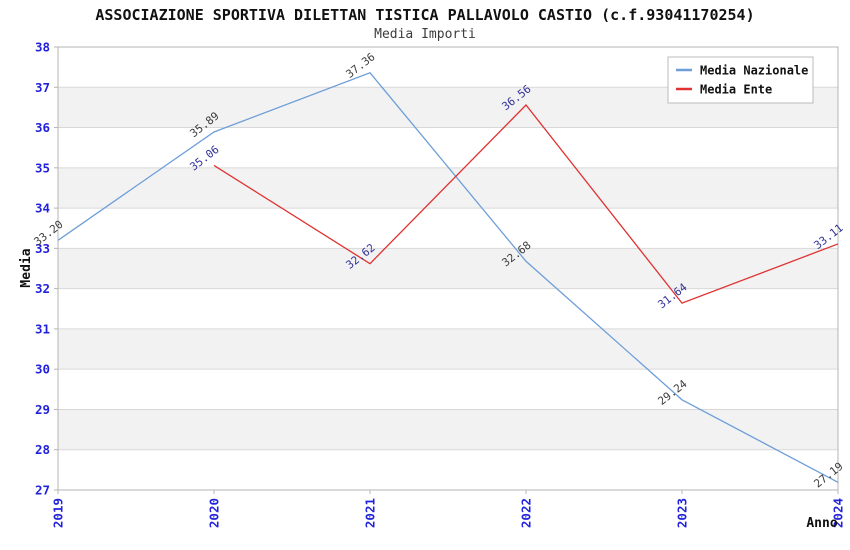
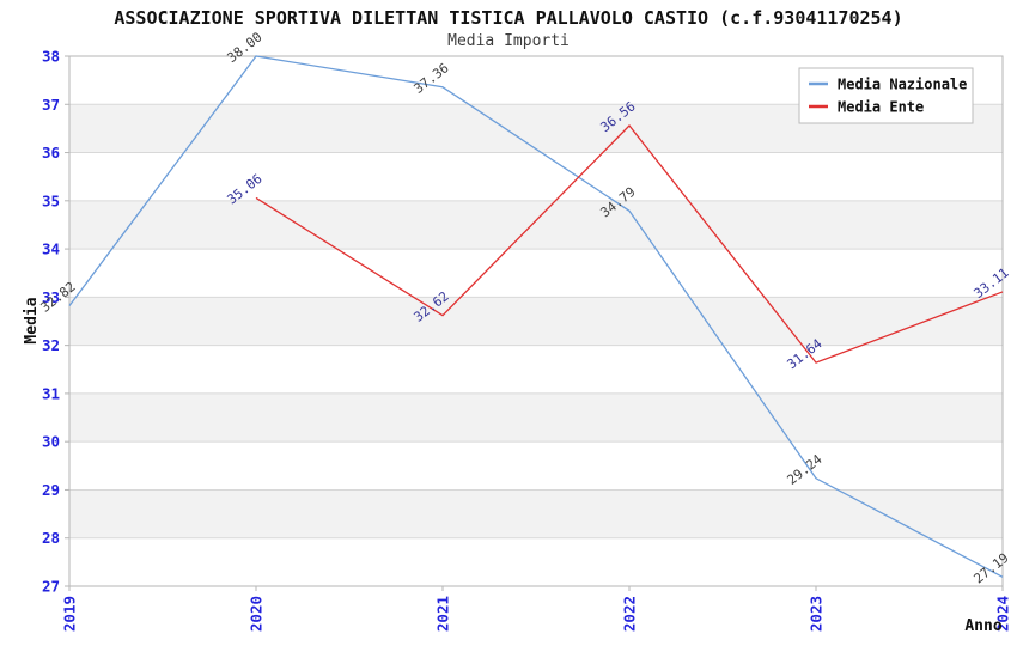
Media Nazionale/2019: 33.20 -> 32.82
Media Nazionale/2020: 35.89 -> 38.00
Media Nazionale/2022: 32.68 -> 34.79
